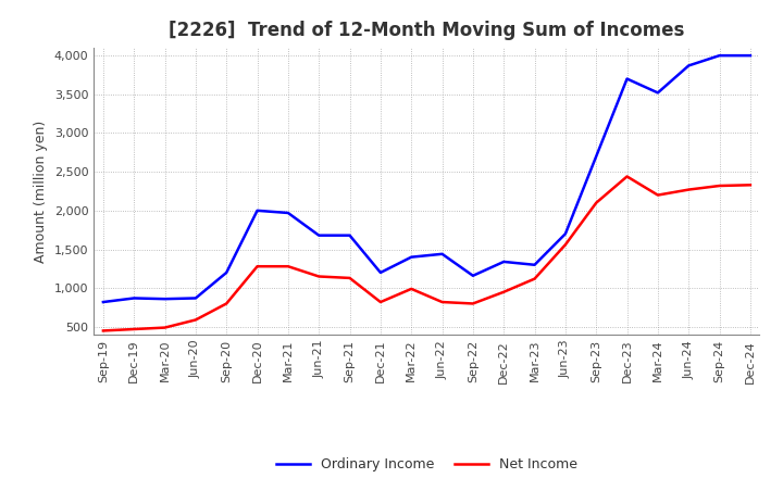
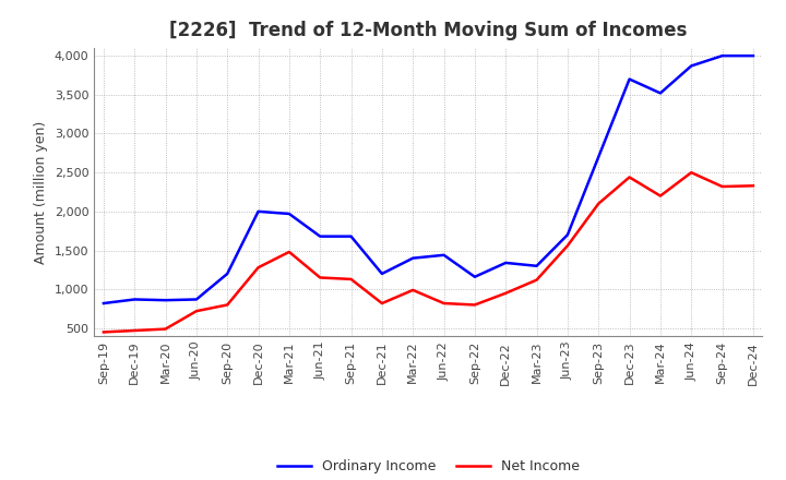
Net Income/Jun-20: 590 -> 720
Net Income/Mar-21: 1,280 -> 1,480
Net Income/Jun-24: 2,270 -> 2,500
